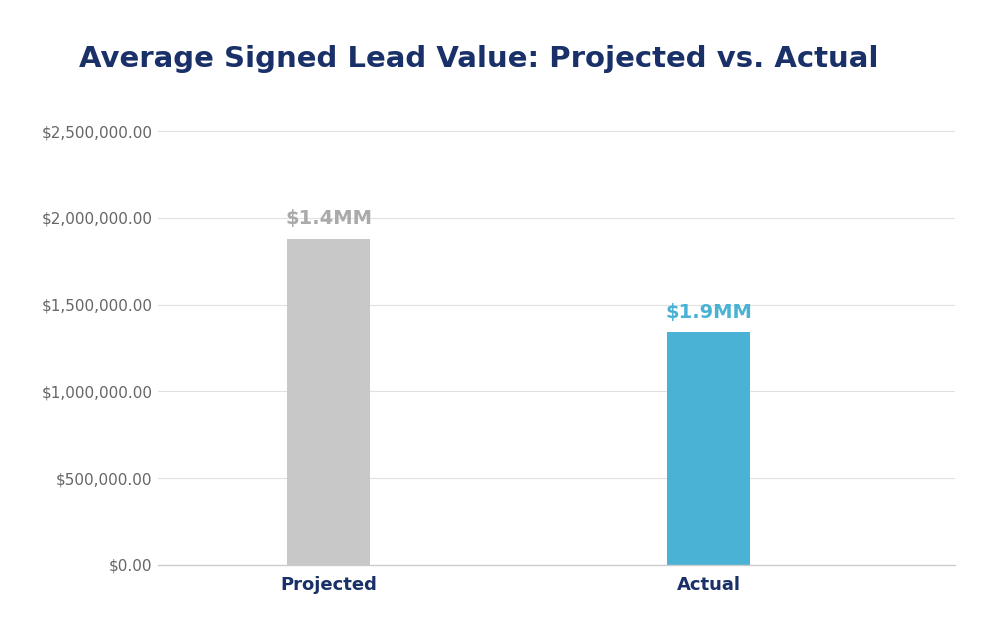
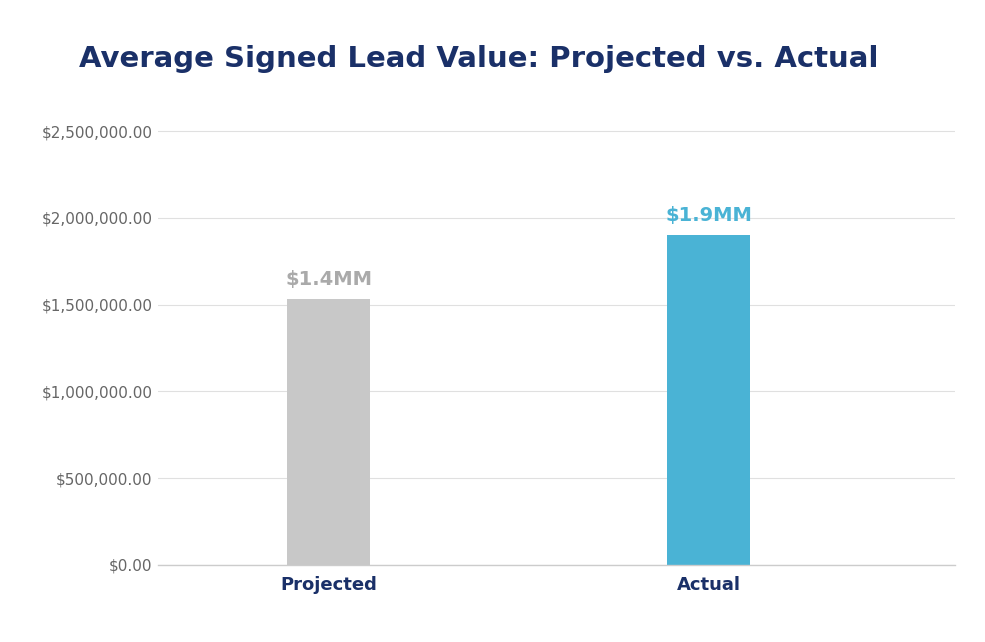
Projected: $1,880,000 -> $1,530,000
Actual: $1,340,000 -> $1,900,000
